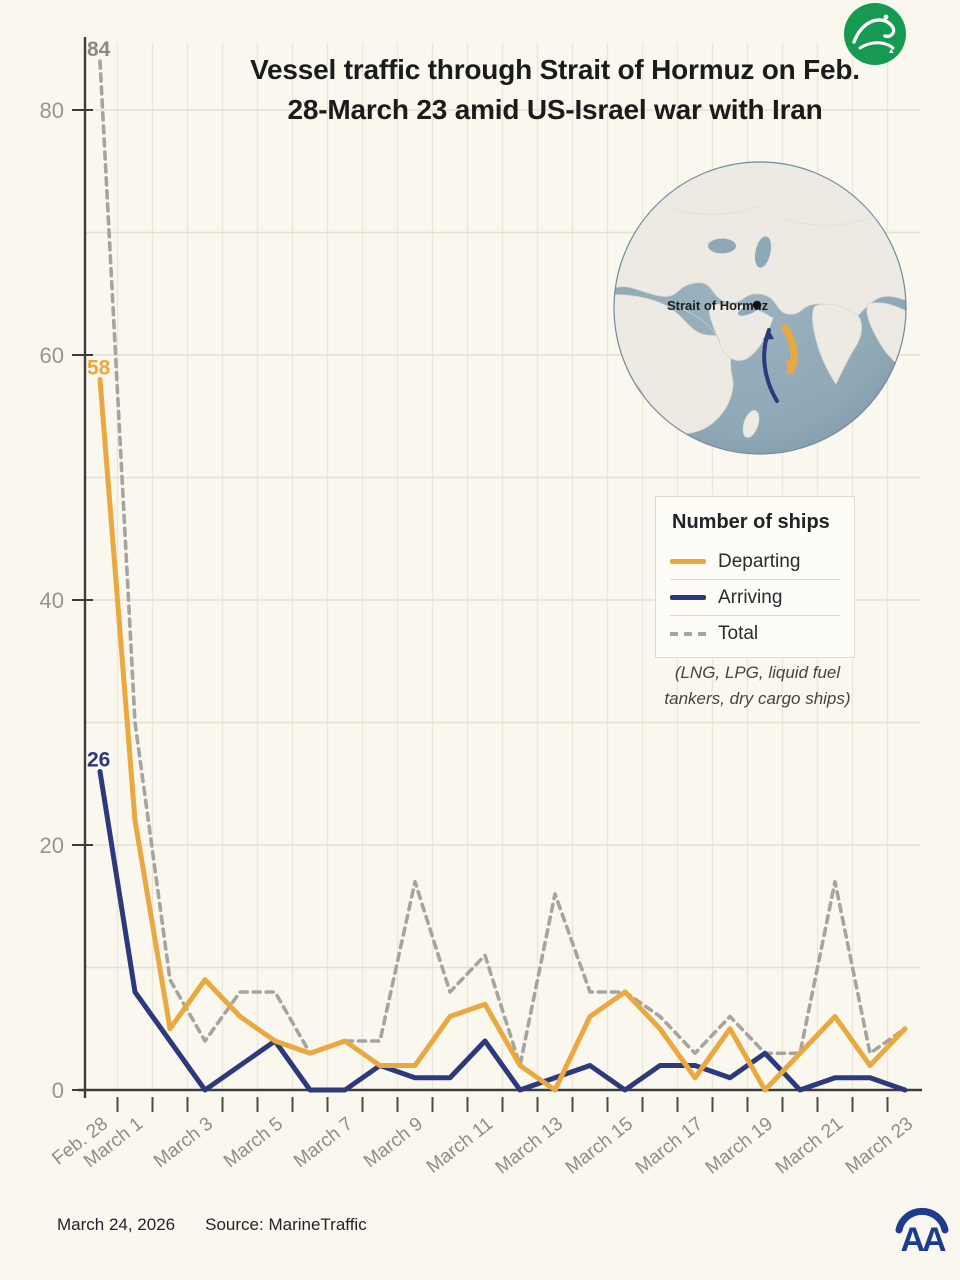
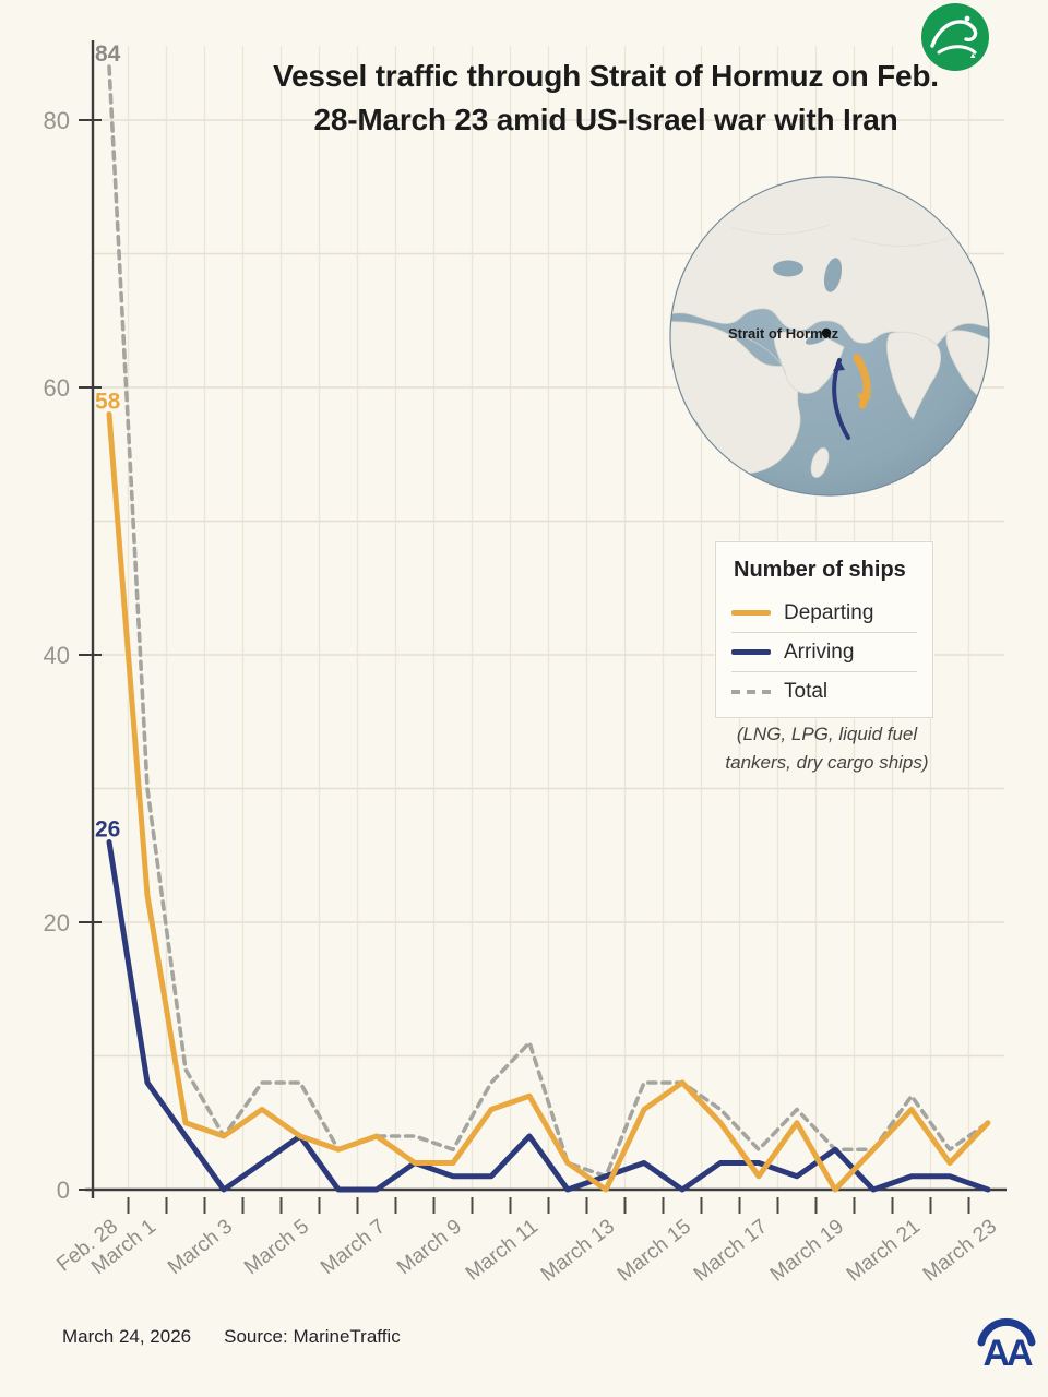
Departing/March 3: 9 -> 4
Total/March 9: 17 -> 3
Total/March 13: 16 -> 1
Total/March 21: 17 -> 7
